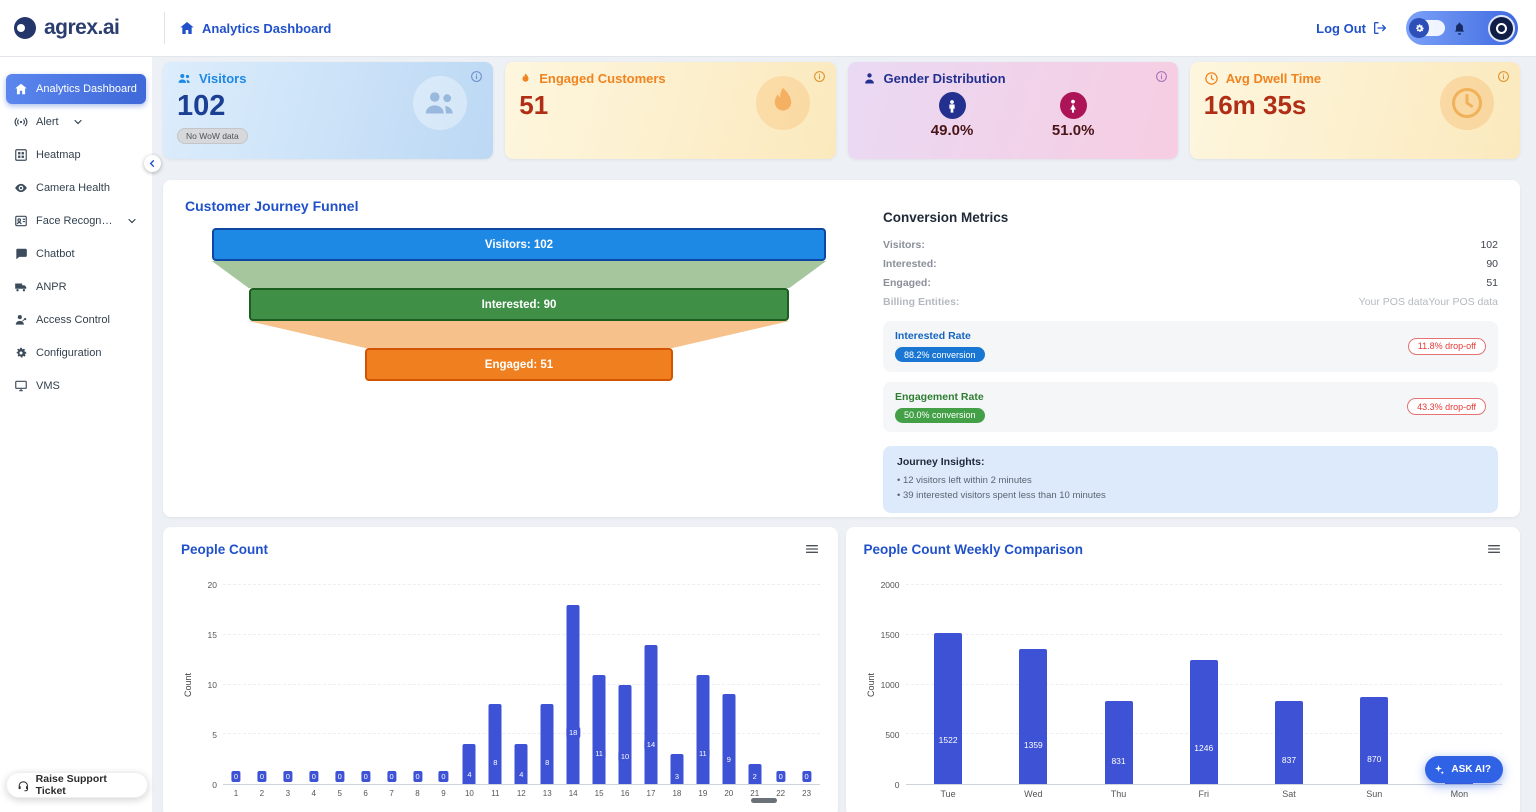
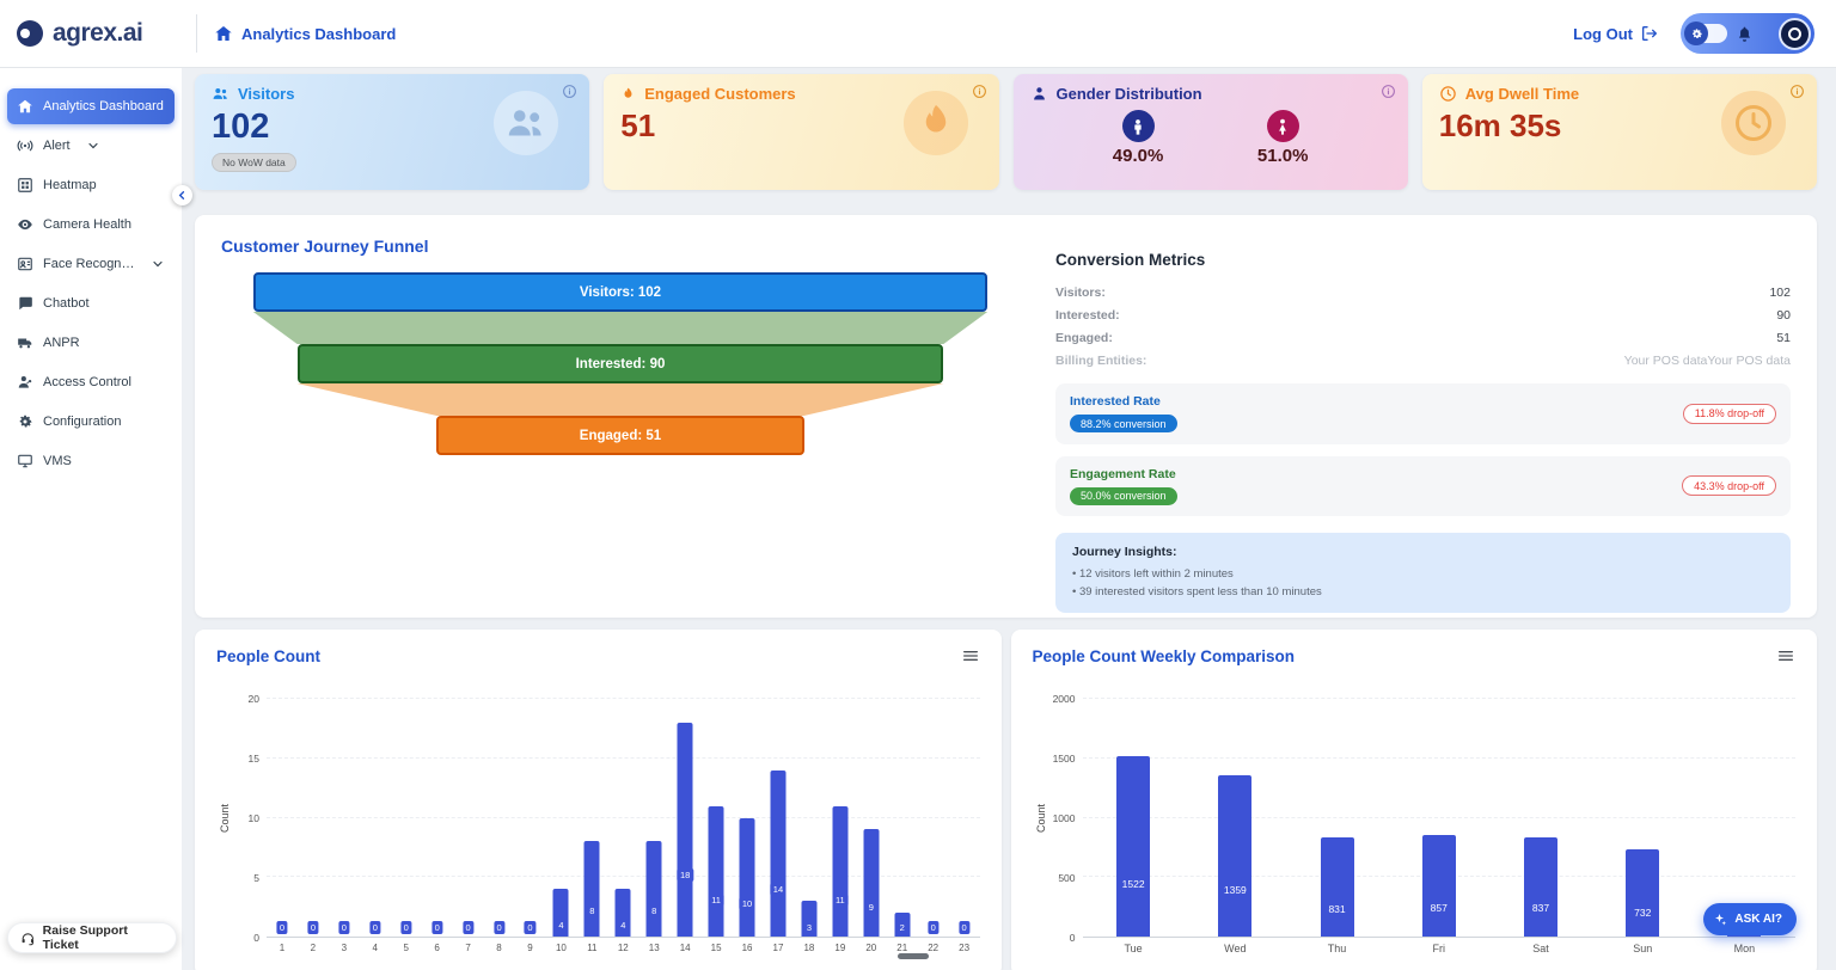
People Count Weekly Comparison/Fri: 1246 -> 857
People Count Weekly Comparison/Sun: 870 -> 732
